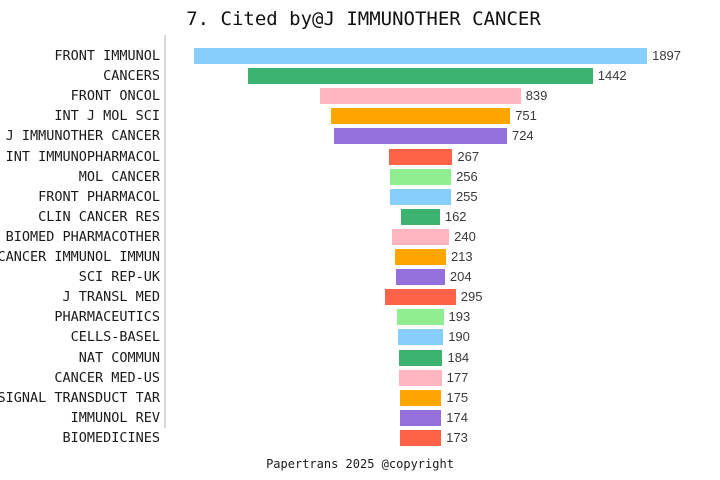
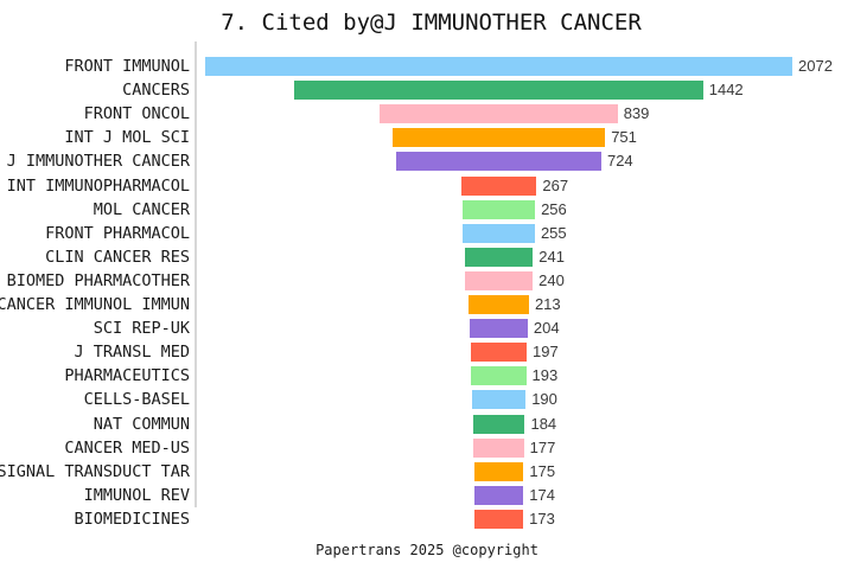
FRONT IMMUNOL: 1897 -> 2072
CLIN CANCER RES: 162 -> 241
J TRANSL MED: 295 -> 197
